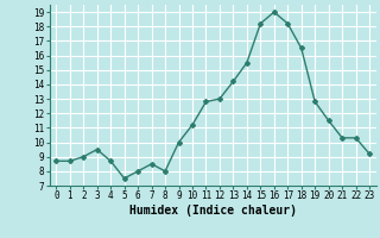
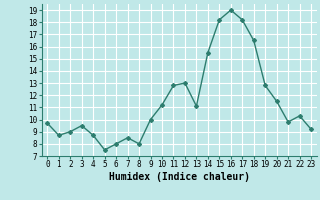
0: 8.7 -> 9.7
13: 14.2 -> 11.1
21: 10.3 -> 9.8
